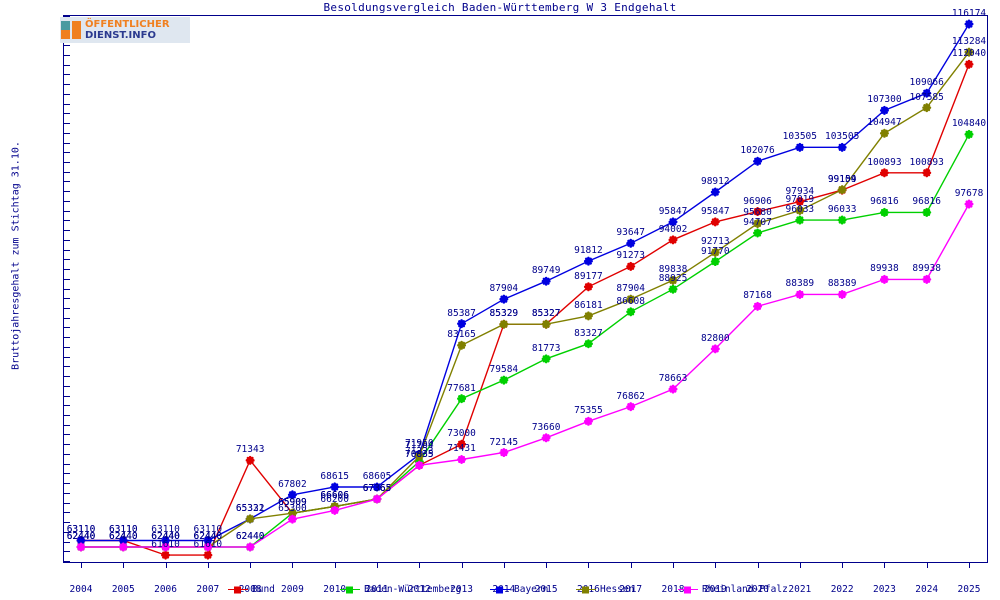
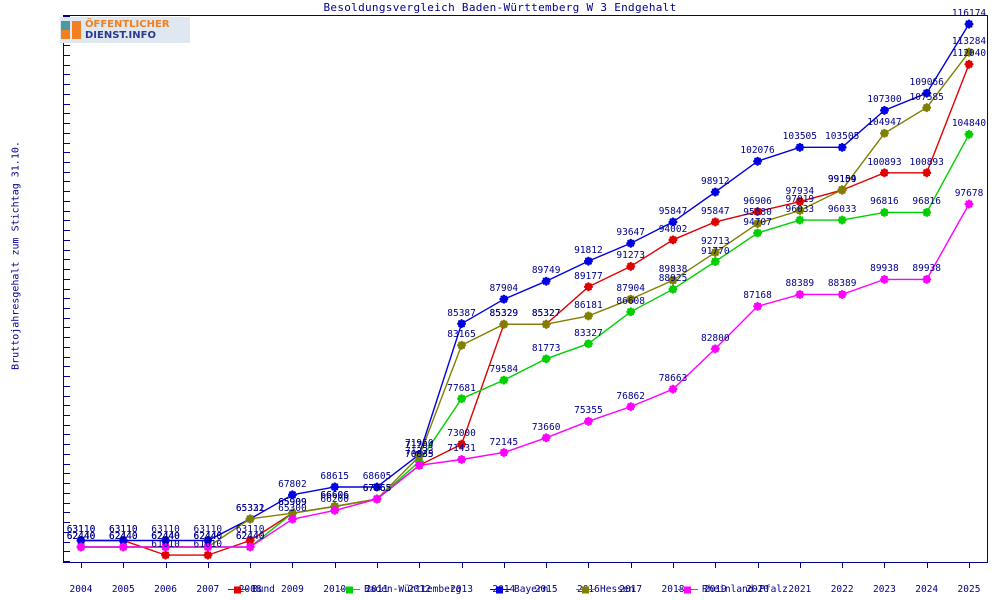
Bund/2008: 71343 -> 63110
